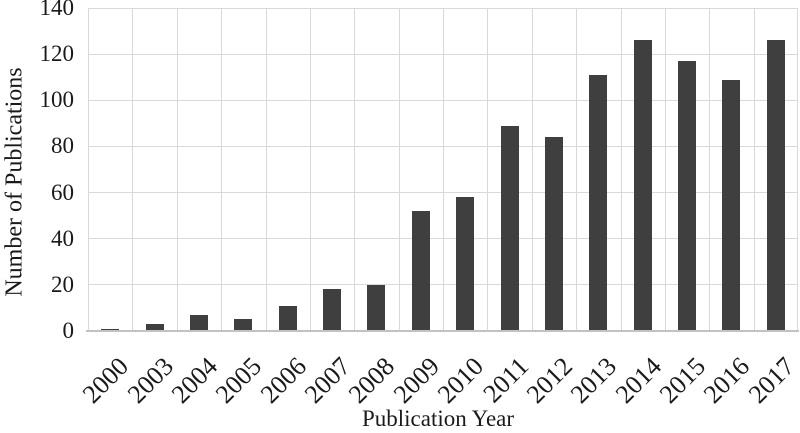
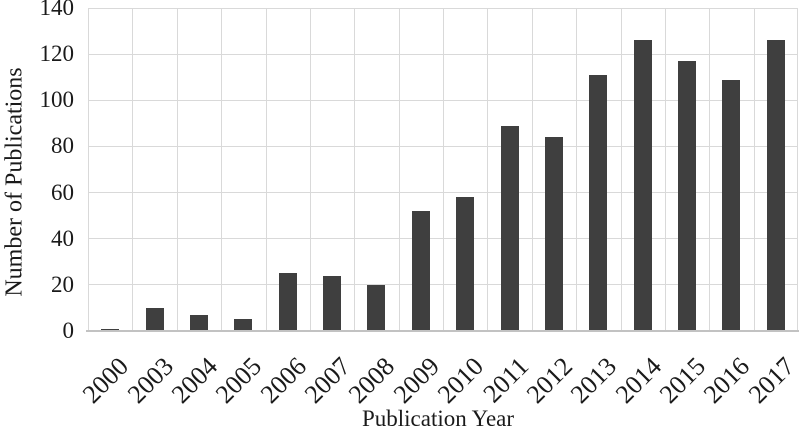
2003: 3 -> 10
2006: 11 -> 25
2007: 18 -> 24
